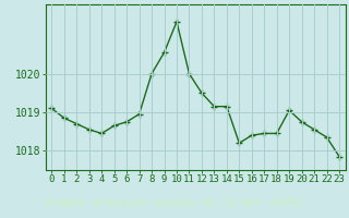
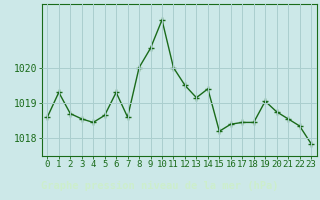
0: 1019.10 -> 1018.60
1: 1018.85 -> 1019.30
6: 1018.75 -> 1019.30
7: 1018.95 -> 1018.60
14: 1019.15 -> 1019.40
